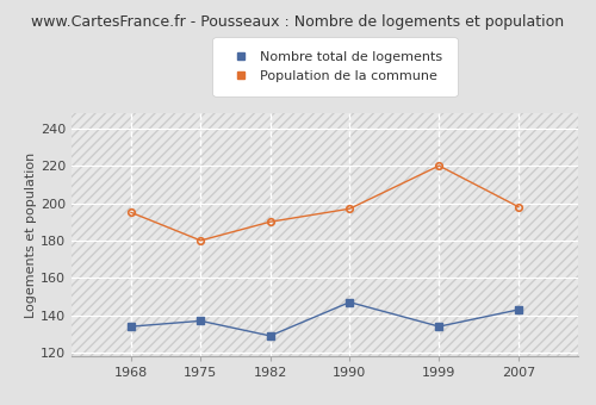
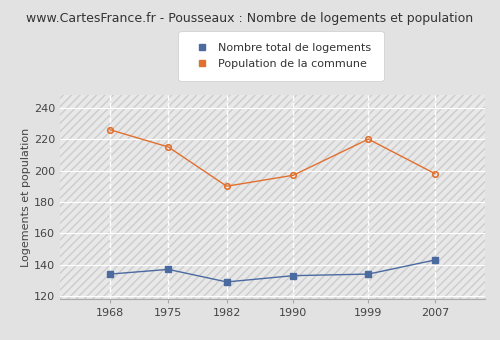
Population de la commune/1968: 195 -> 226
Population de la commune/1975: 180 -> 215
Nombre total de logements/1990: 147 -> 133
